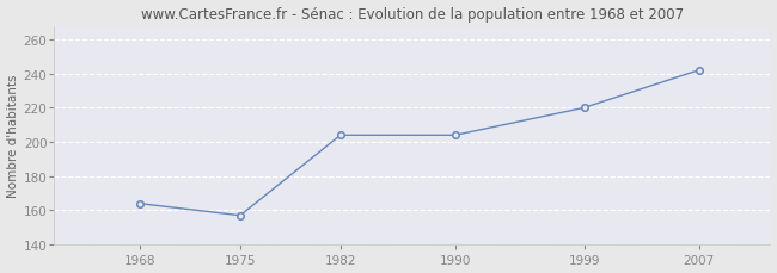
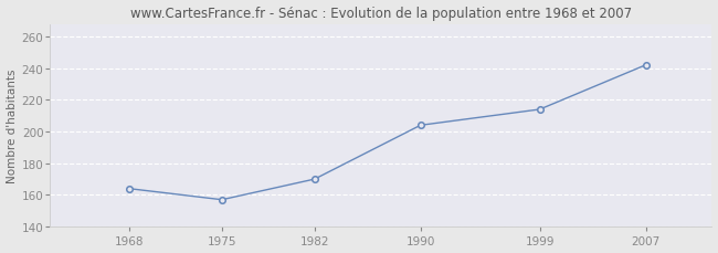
1982: 204 -> 170
1999: 220 -> 214
